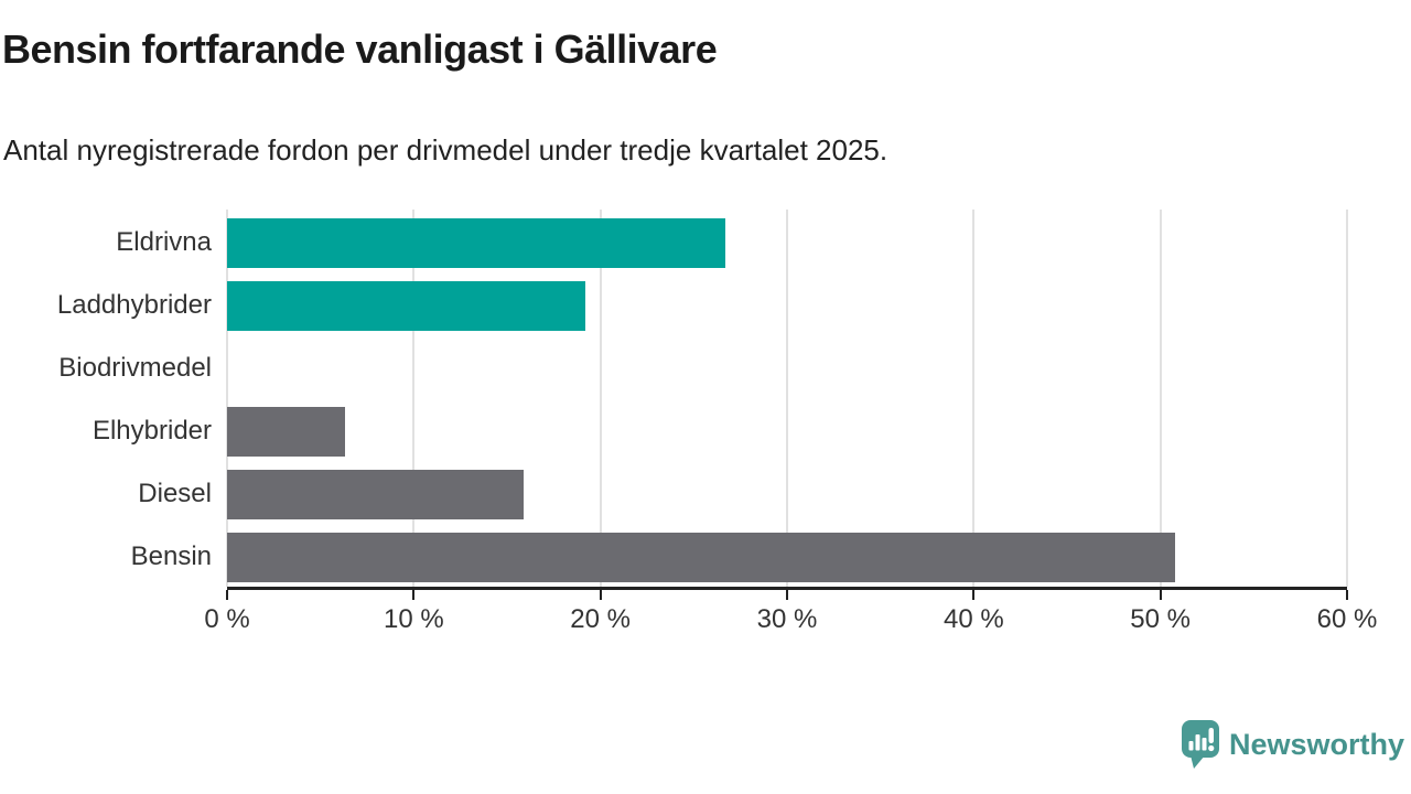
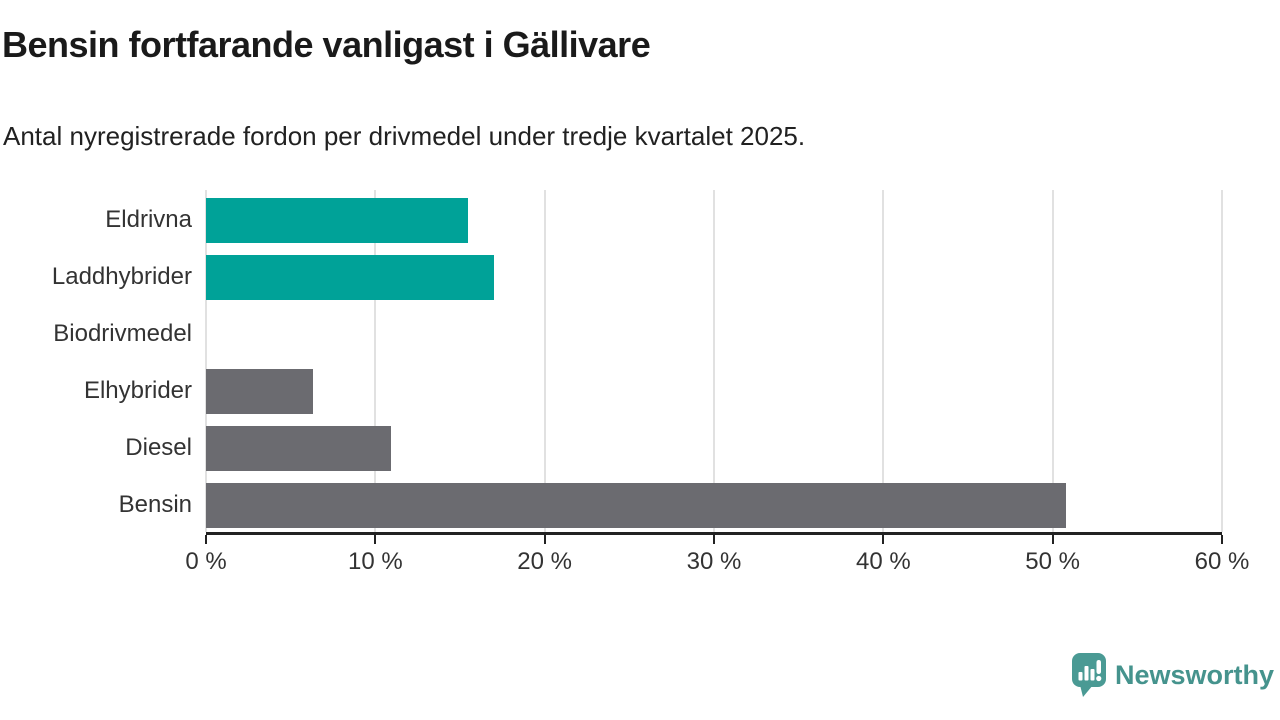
Eldrivna: 26.7% -> 15.5%
Laddhybrider: 19.2% -> 17.0%
Diesel: 15.9% -> 10.9%
